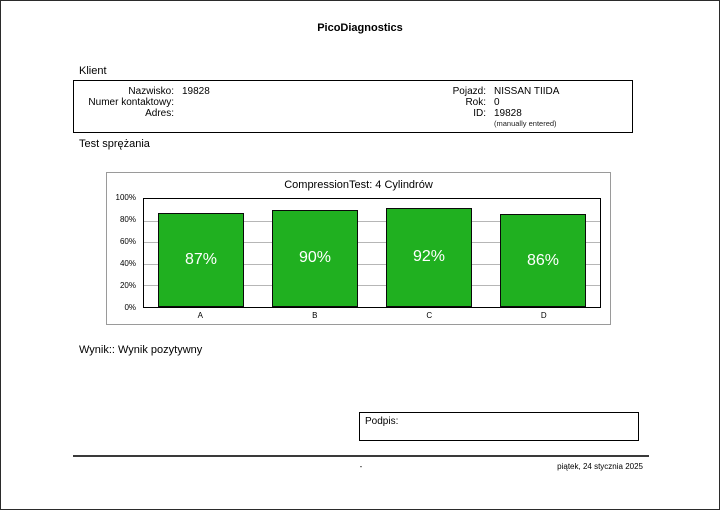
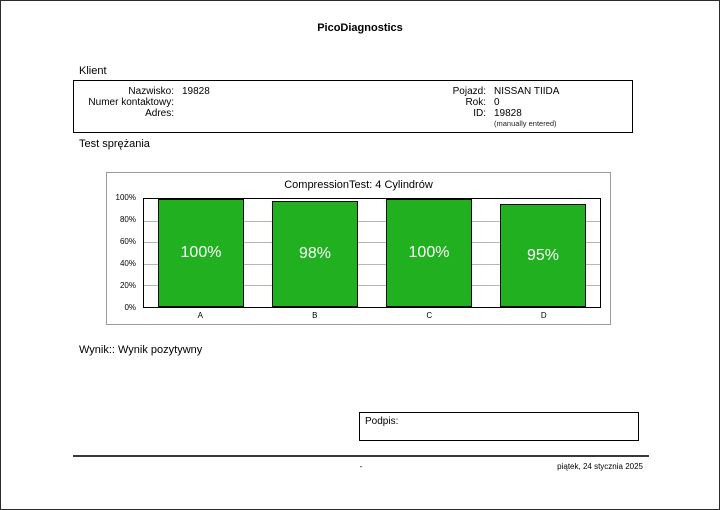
A: 87% -> 100%
B: 90% -> 98%
C: 92% -> 100%
D: 86% -> 95%
